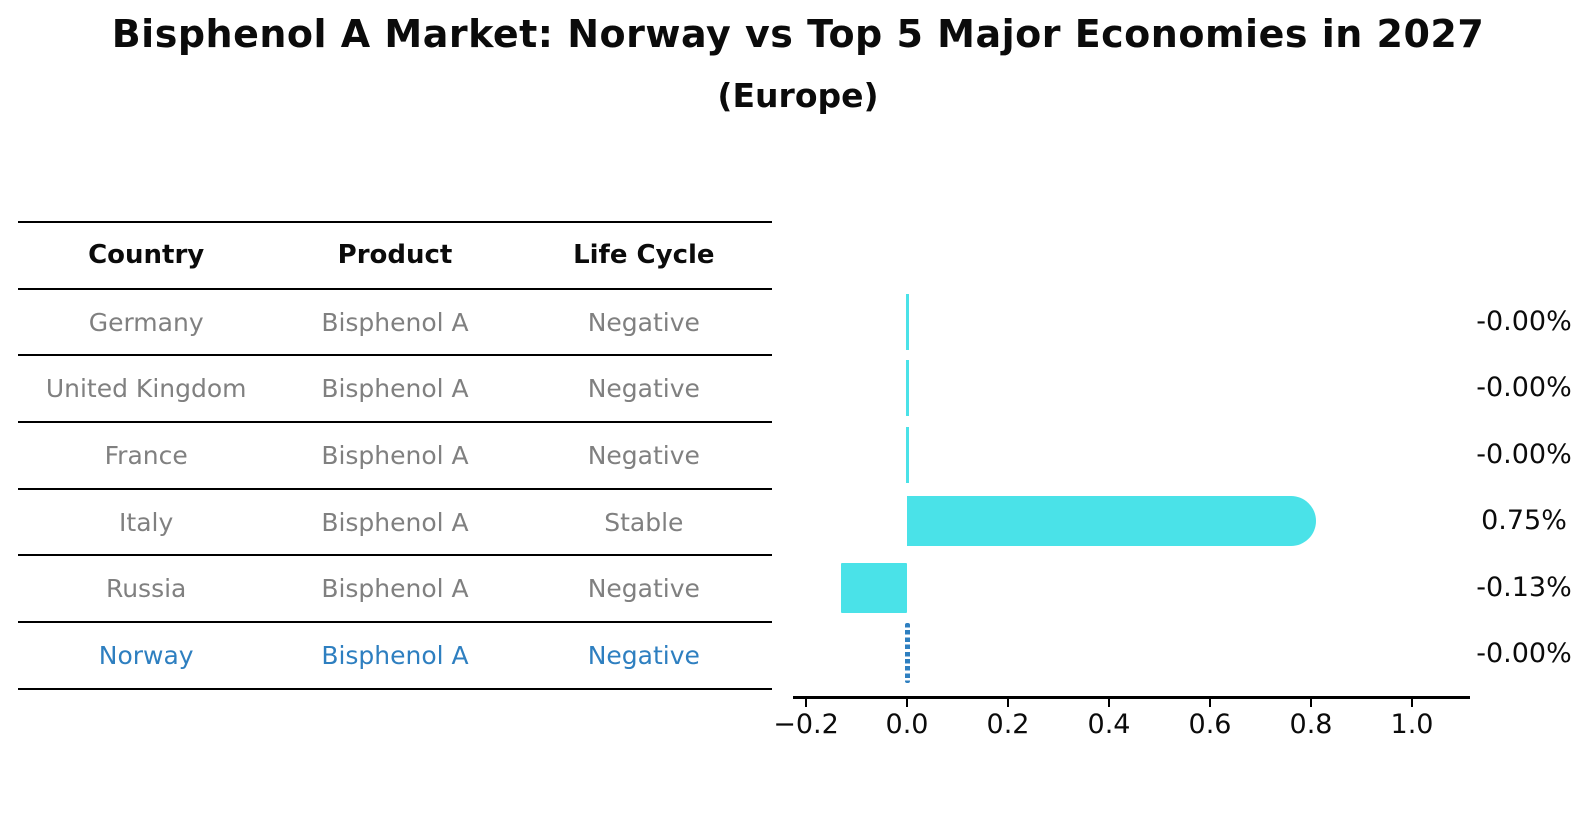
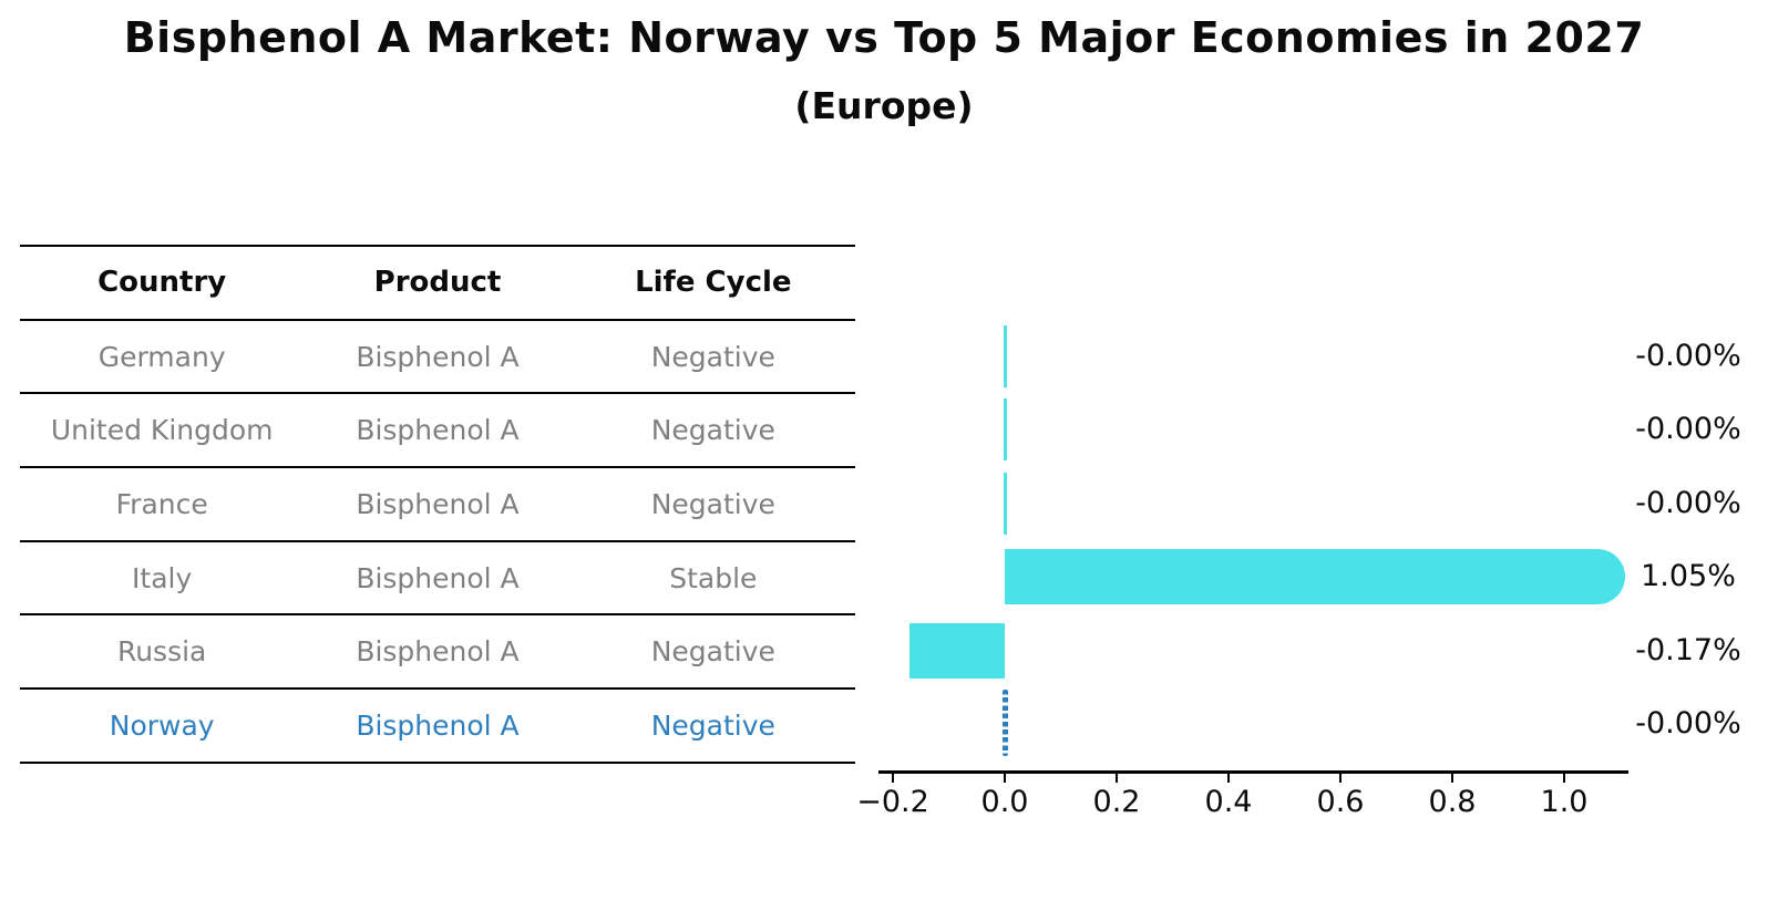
Italy: 0.75% -> 1.05%
Russia: -0.13% -> -0.17%
